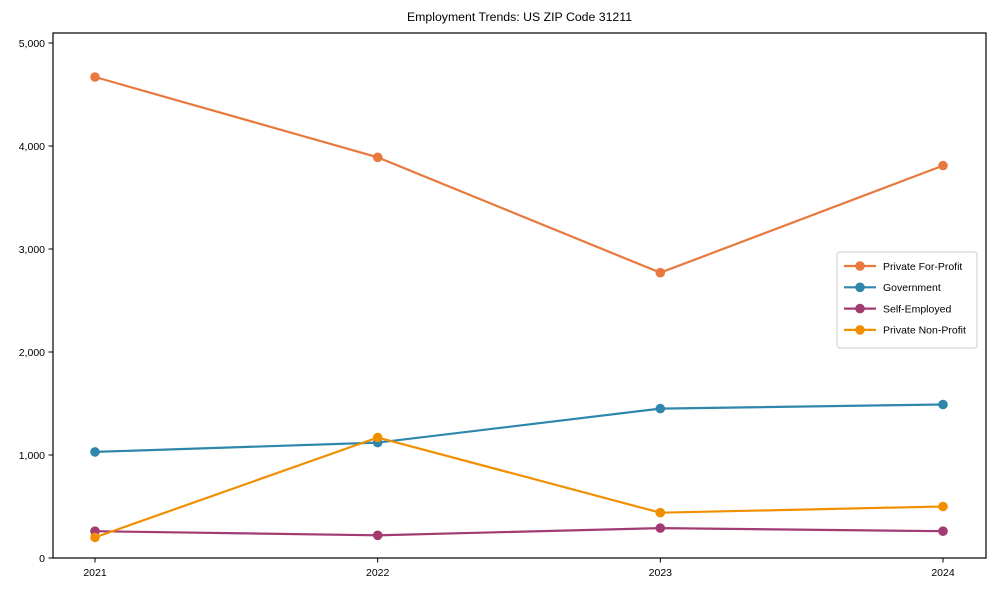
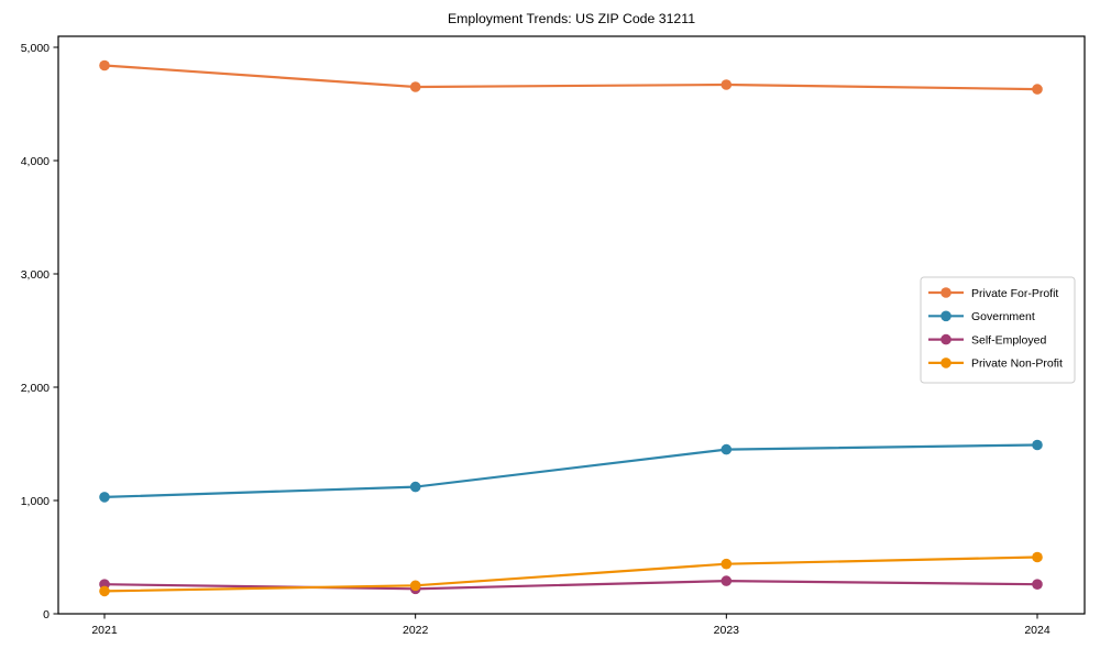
Private For-Profit/2021: 4670 -> 4840
Private For-Profit/2022: 3890 -> 4650
Private Non-Profit/2022: 1170 -> 250
Private For-Profit/2023: 2770 -> 4670
Private For-Profit/2024: 3810 -> 4630
